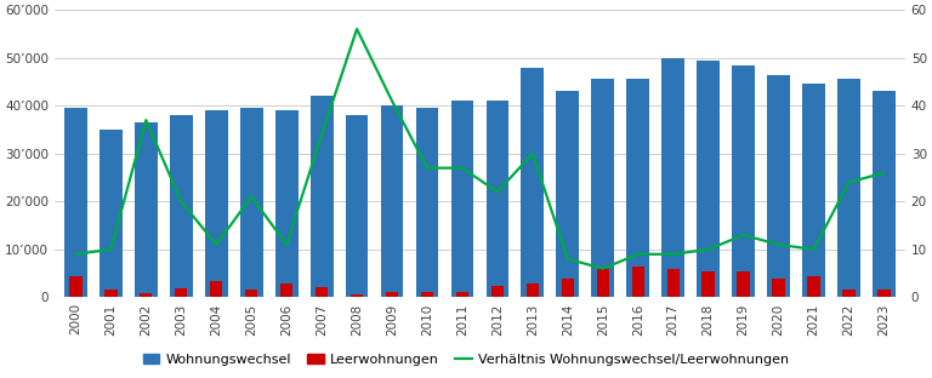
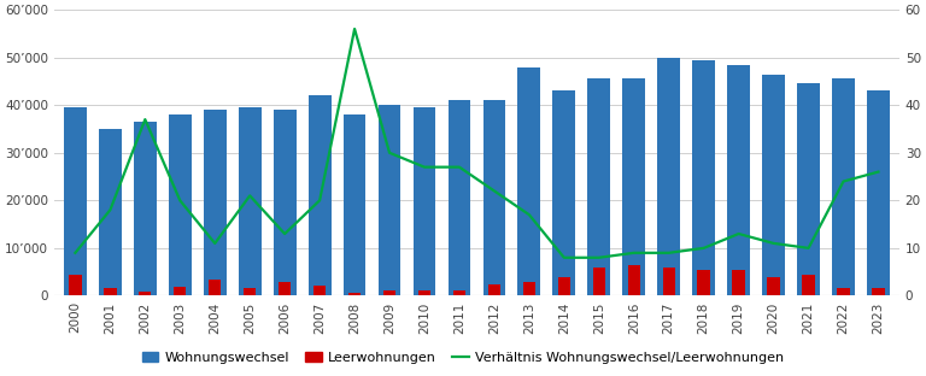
Verhältnis Wohnungswechsel/Leerwohnungen/2001: 10 -> 18
Verhältnis Wohnungswechsel/Leerwohnungen/2006: 11 -> 13
Verhältnis Wohnungswechsel/Leerwohnungen/2007: 34 -> 20
Verhältnis Wohnungswechsel/Leerwohnungen/2009: 41 -> 30
Verhältnis Wohnungswechsel/Leerwohnungen/2013: 30 -> 17
Verhältnis Wohnungswechsel/Leerwohnungen/2015: 6 -> 8
